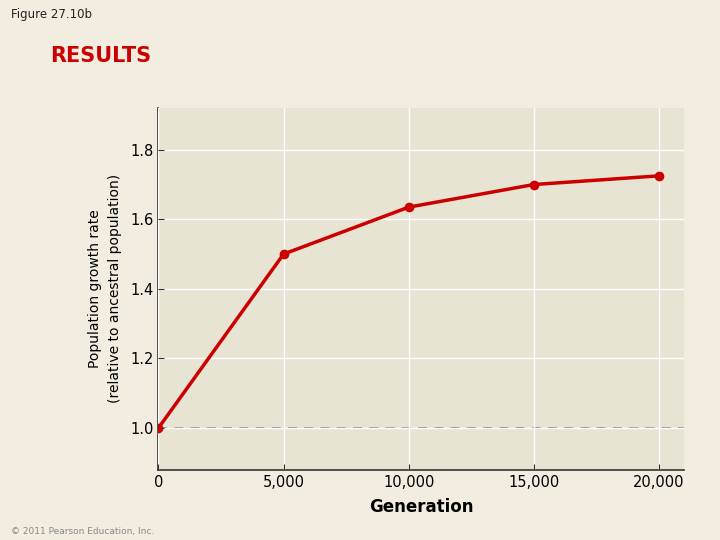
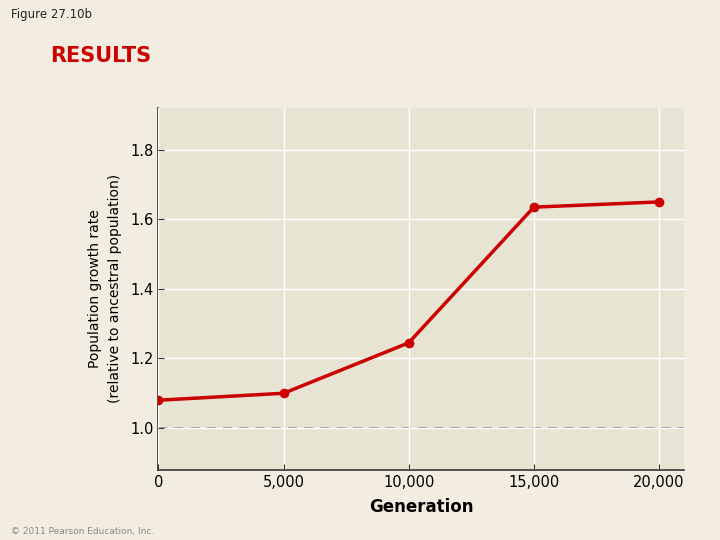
0: 1.000 -> 1.080
5,000: 1.500 -> 1.100
10,000: 1.635 -> 1.245
15,000: 1.700 -> 1.635
20,000: 1.725 -> 1.650
